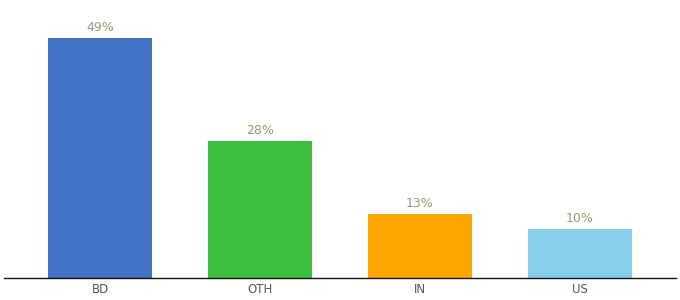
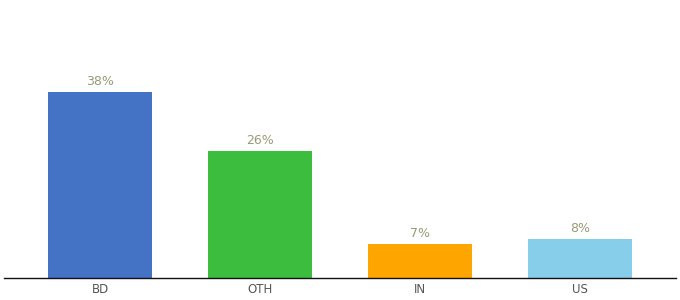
BD: 49% -> 38%
OTH: 28% -> 26%
IN: 13% -> 7%
US: 10% -> 8%
